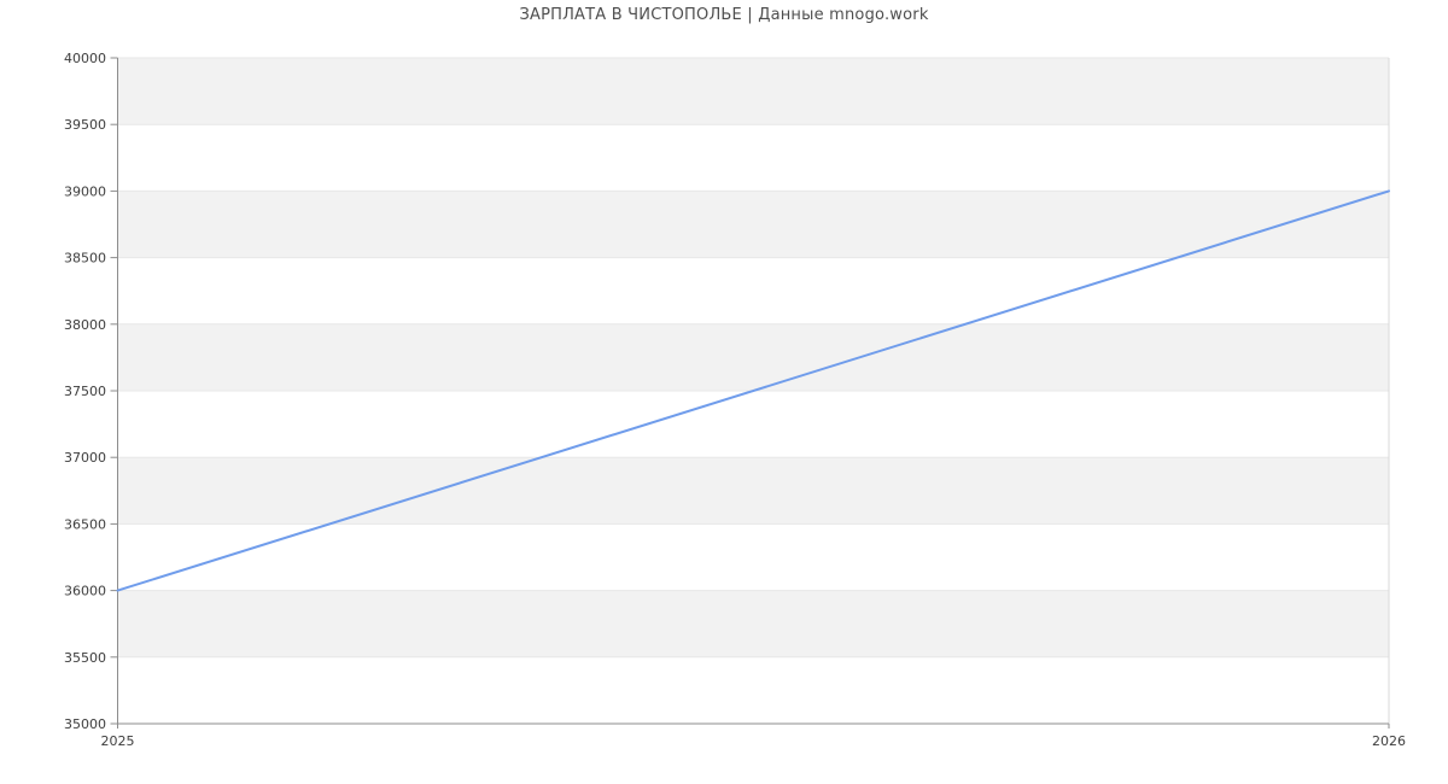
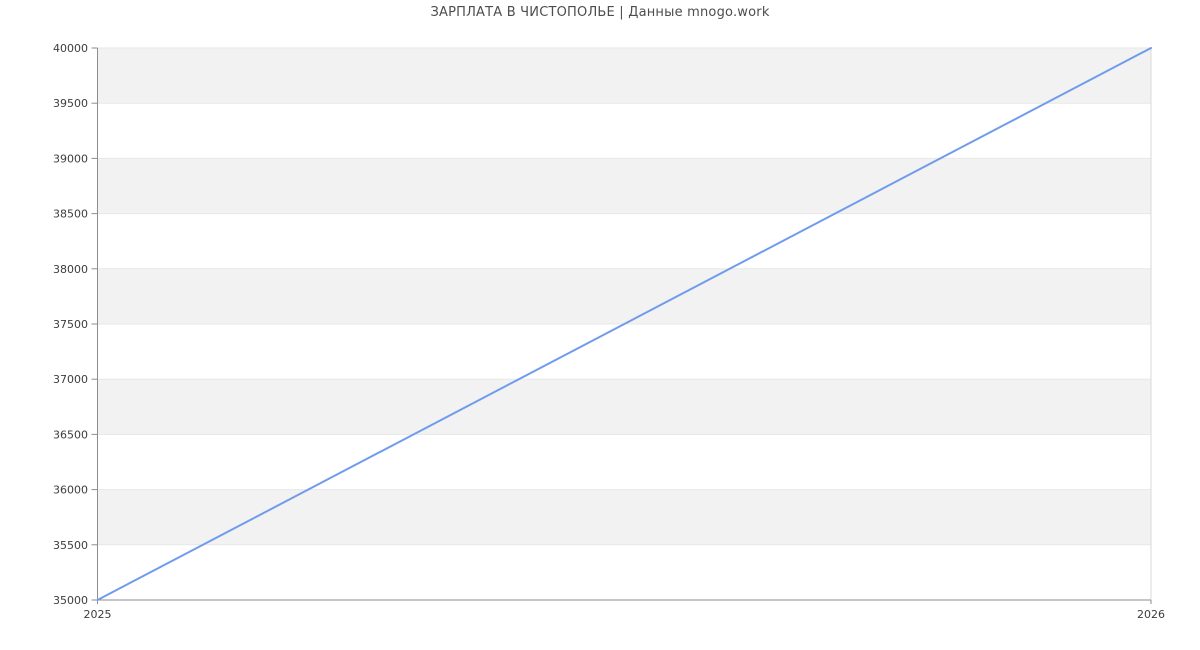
2025: 36000 -> 35000
2026: 39000 -> 40000
